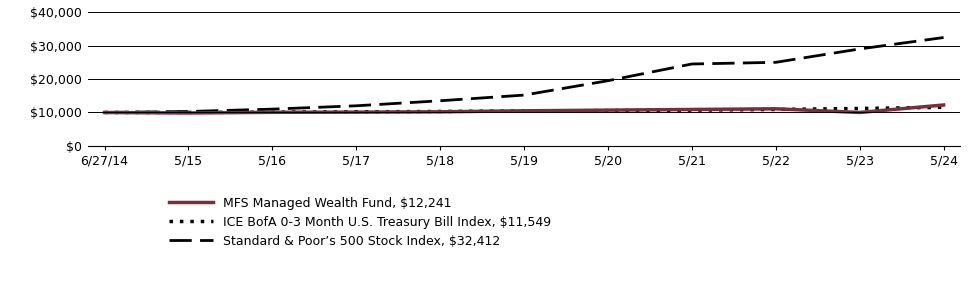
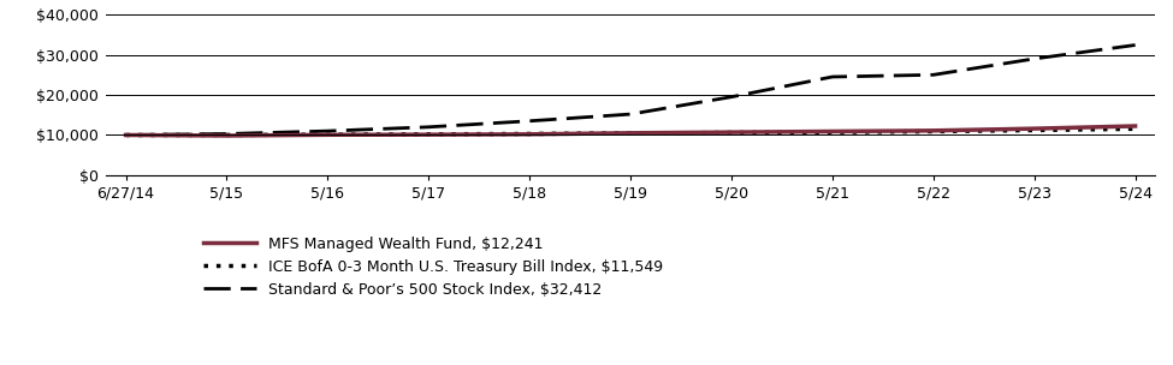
MFS Managed Wealth Fund, $12,241/5/23: $10,000 -> $11,600
